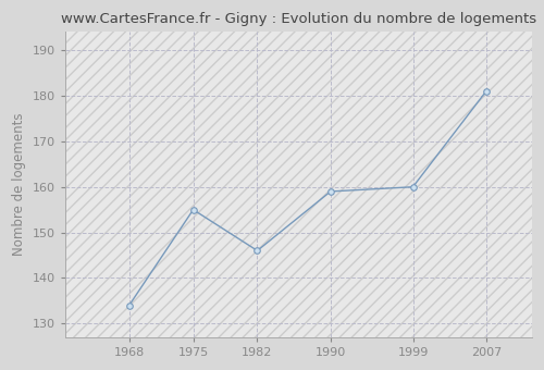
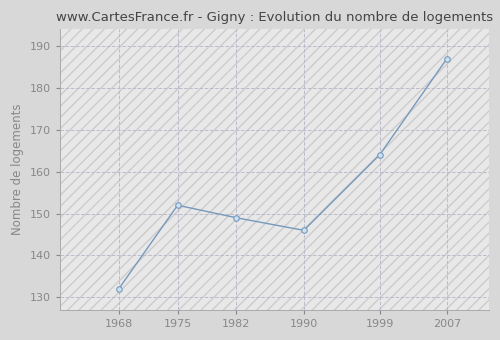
1968: 134 -> 132
1975: 155 -> 152
1982: 146 -> 149
1990: 159 -> 146
1999: 160 -> 164
2007: 181 -> 187
